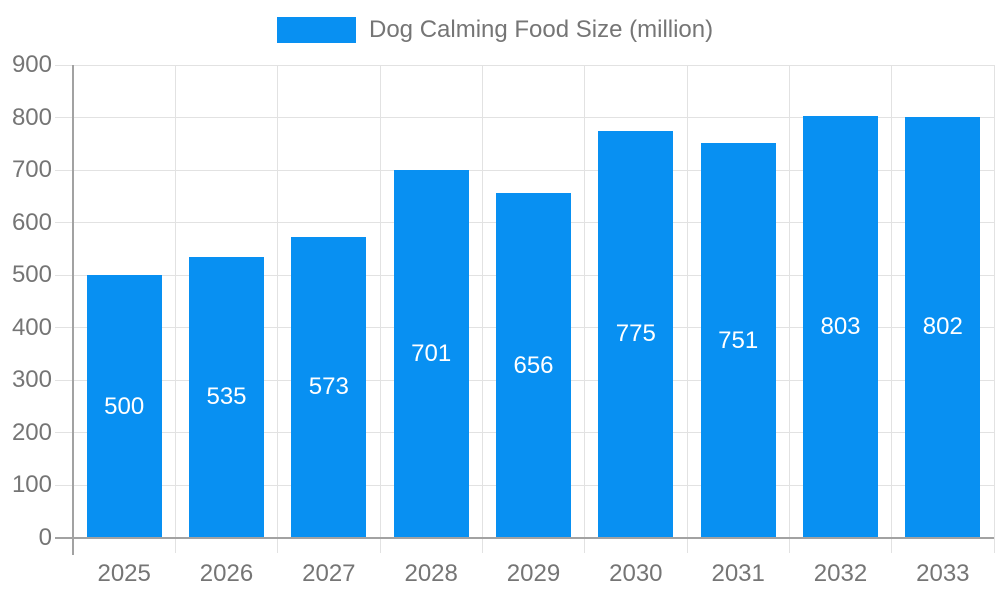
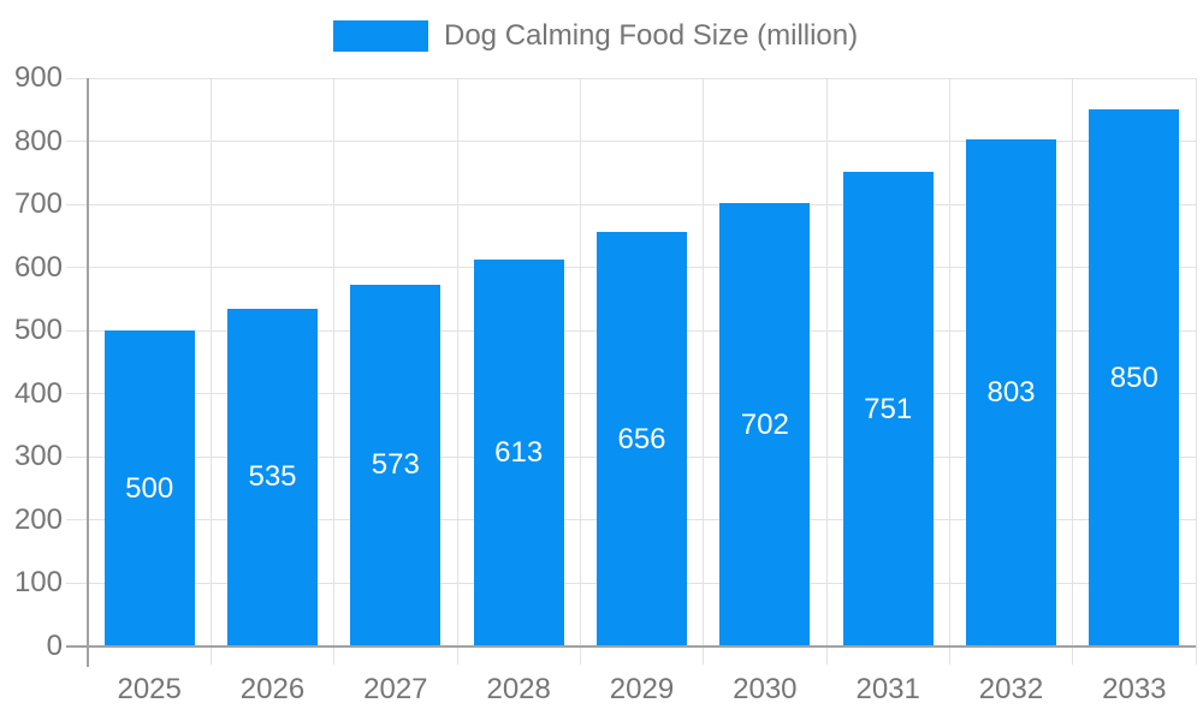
2028: 701 -> 613
2030: 775 -> 702
2033: 802 -> 850
